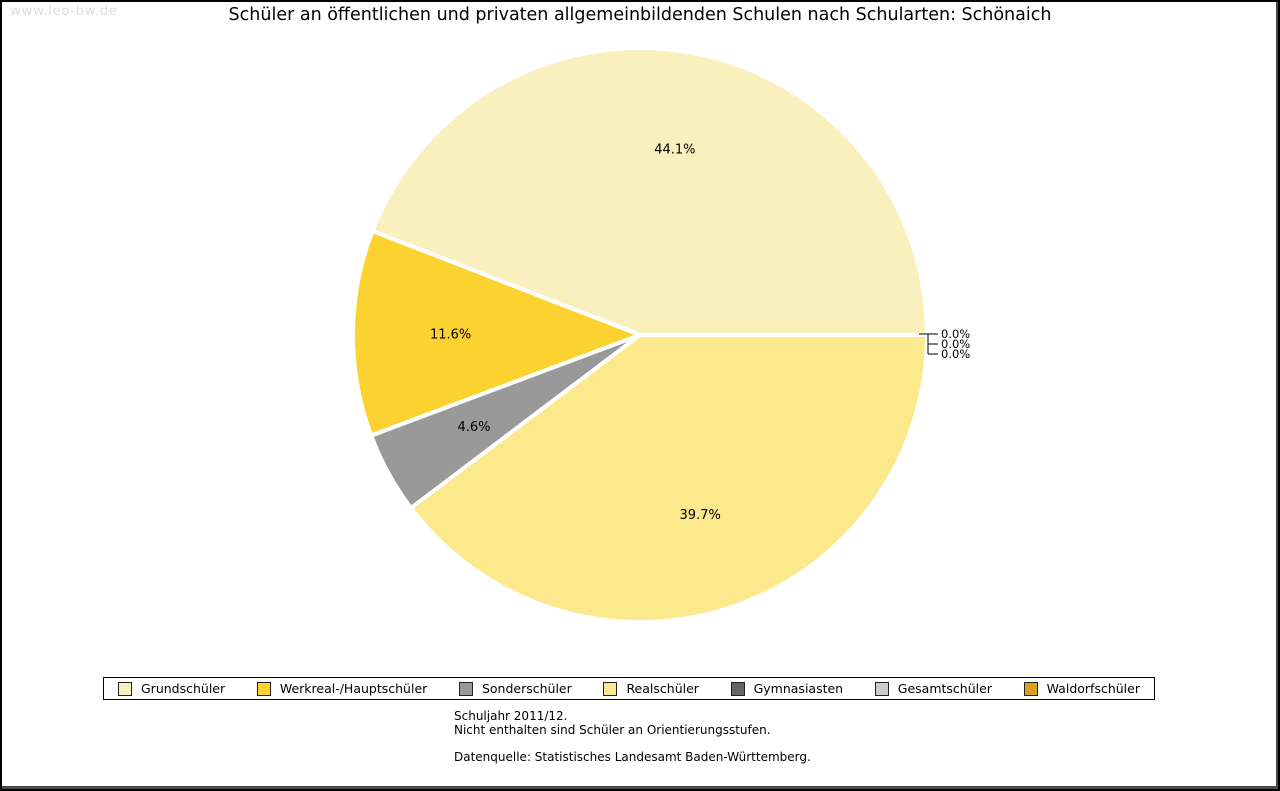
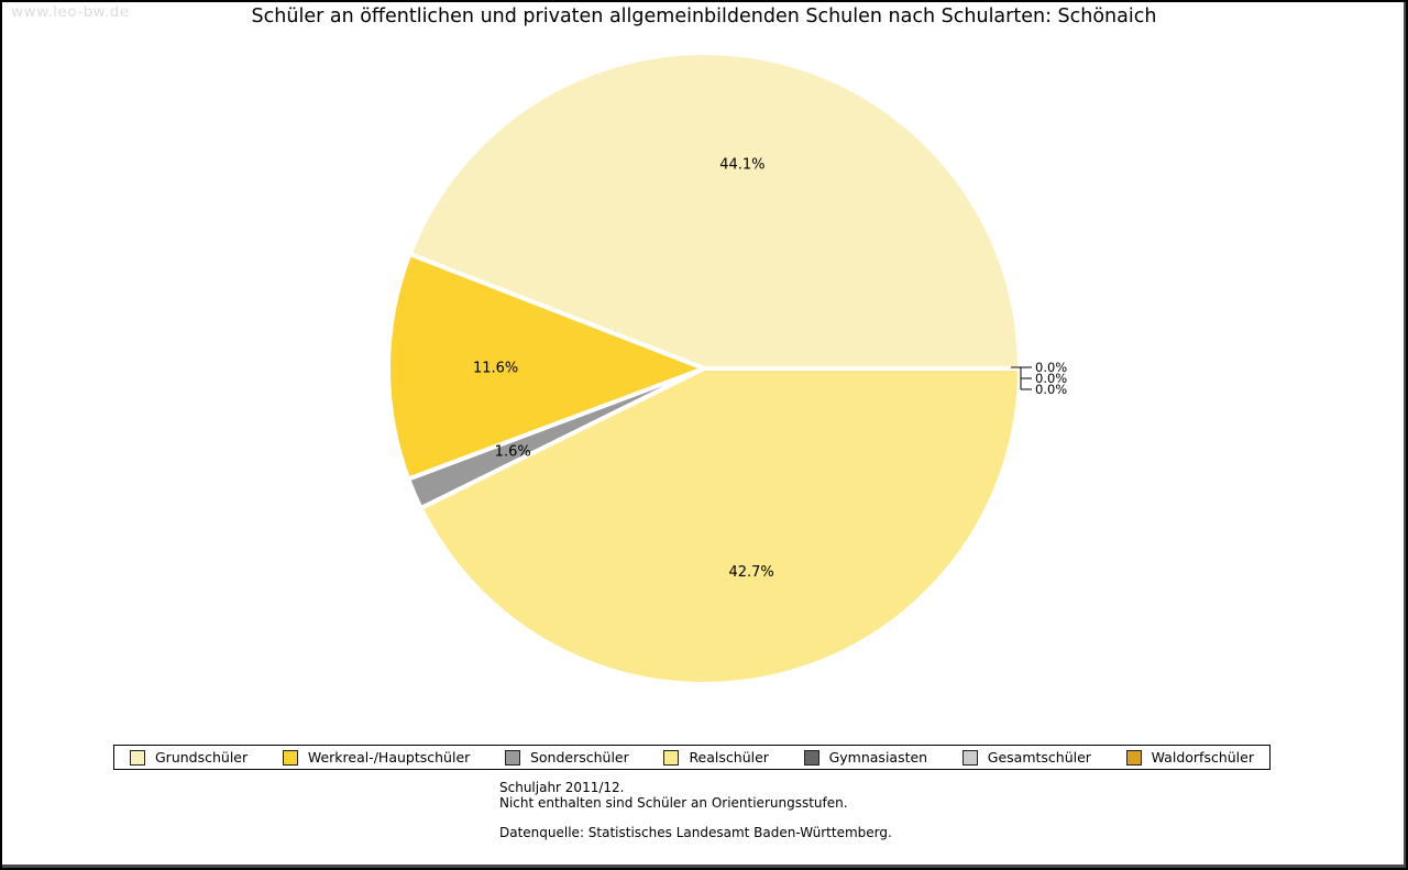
Sonderschüler: 4.6% -> 1.6%
Realschüler: 39.7% -> 42.7%
